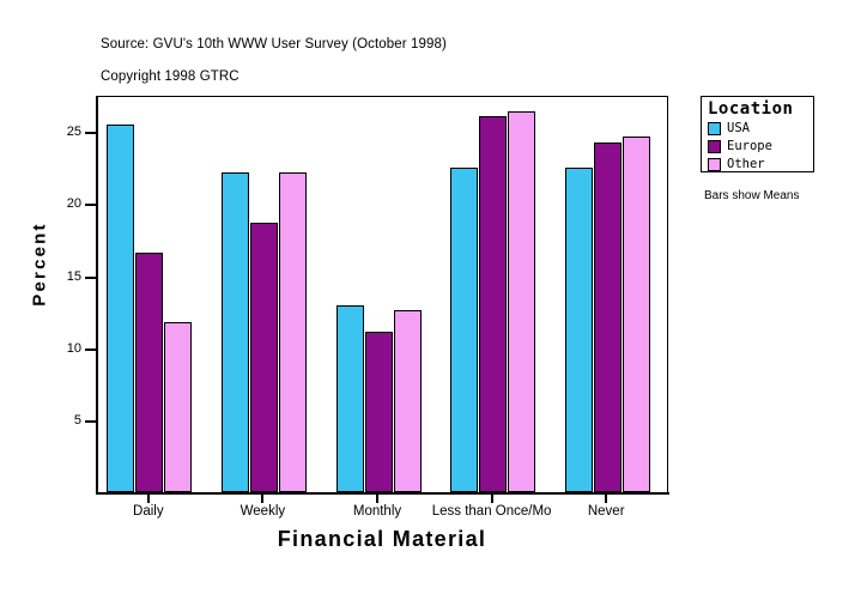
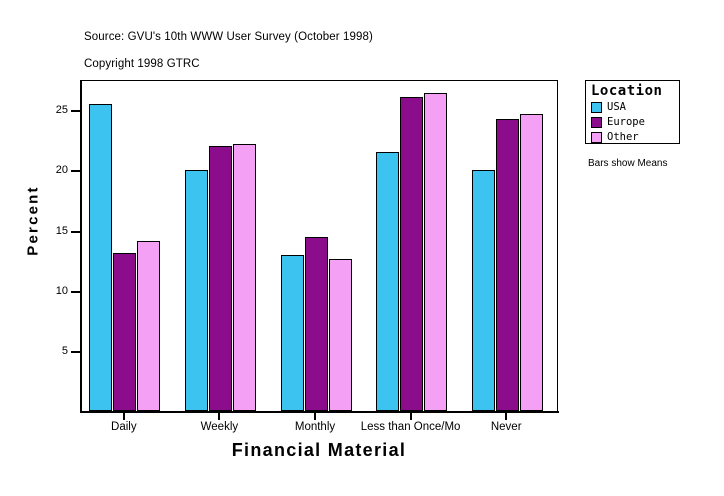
Europe/Daily: 16.6 -> 13.1
Other/Daily: 11.8 -> 14.1
USA/Weekly: 22.2 -> 20.0
Europe/Weekly: 18.7 -> 22.0
Europe/Monthly: 11.1 -> 14.5
USA/Less than Once/Mo: 22.5 -> 21.5
USA/Never: 22.5 -> 20.0
